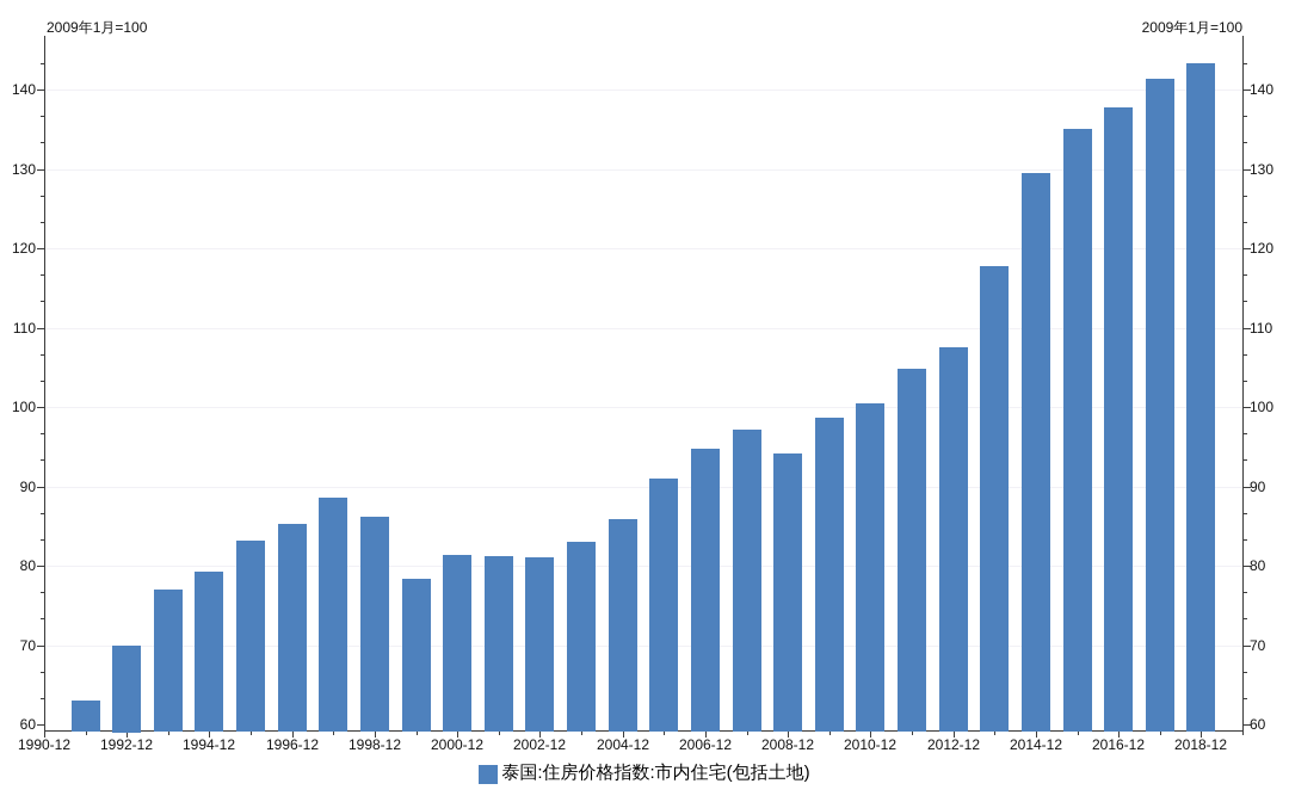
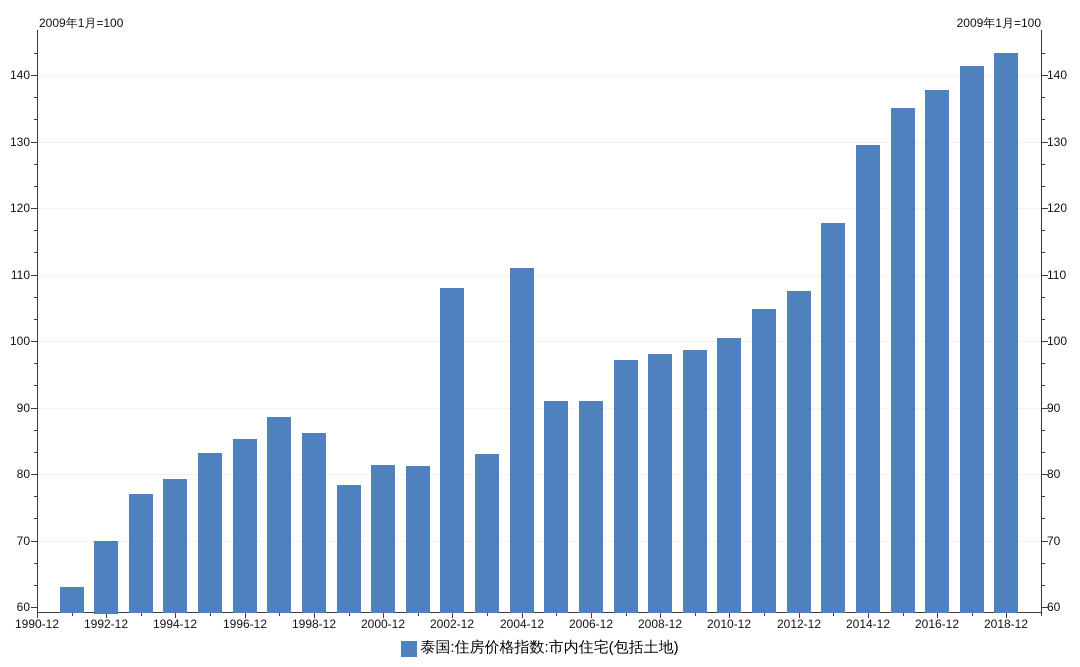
2002-12: 81 -> 108
2004-12: 86 -> 111
2006-12: 95 -> 91
2008-12: 94 -> 98
